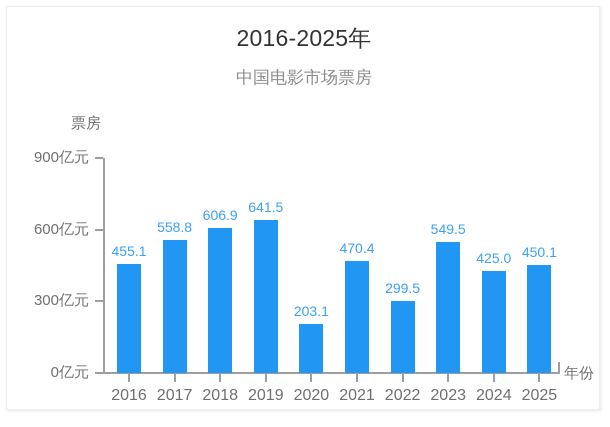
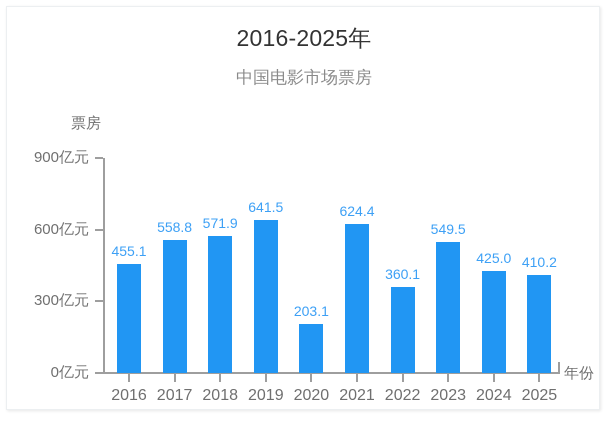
2018: 606.9 -> 571.9
2021: 470.4 -> 624.4
2022: 299.5 -> 360.1
2025: 450.1 -> 410.2
